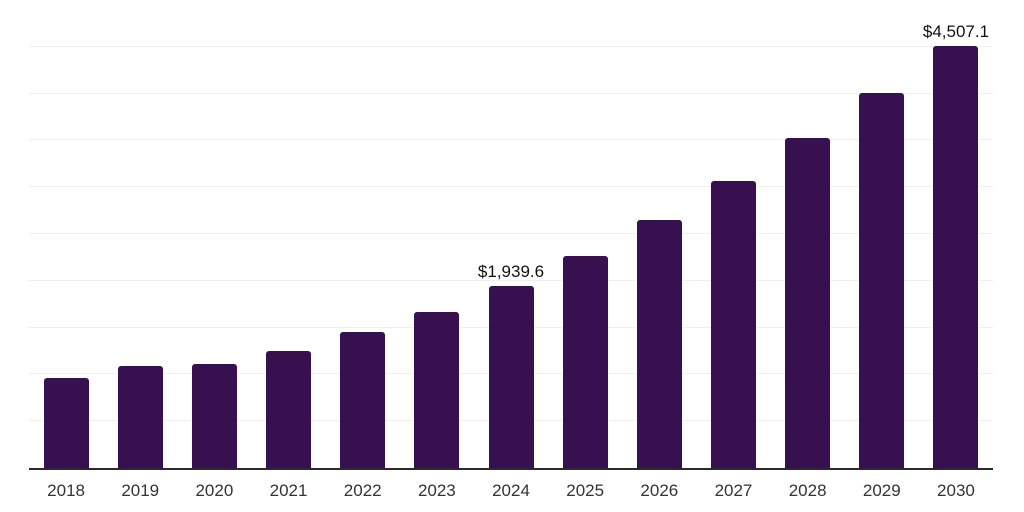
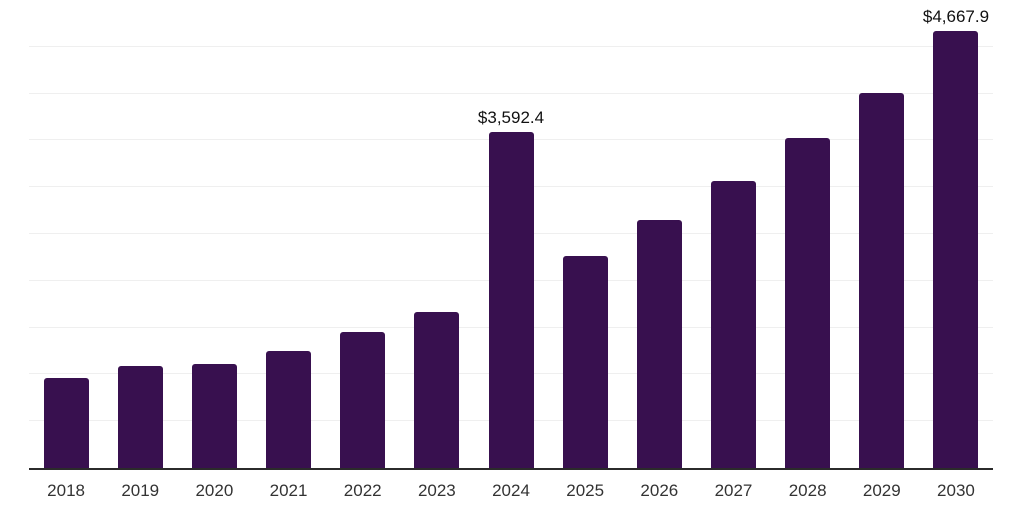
2024: $1,939.6 -> $3,592.4
2030: $4,507.1 -> $4,667.9
